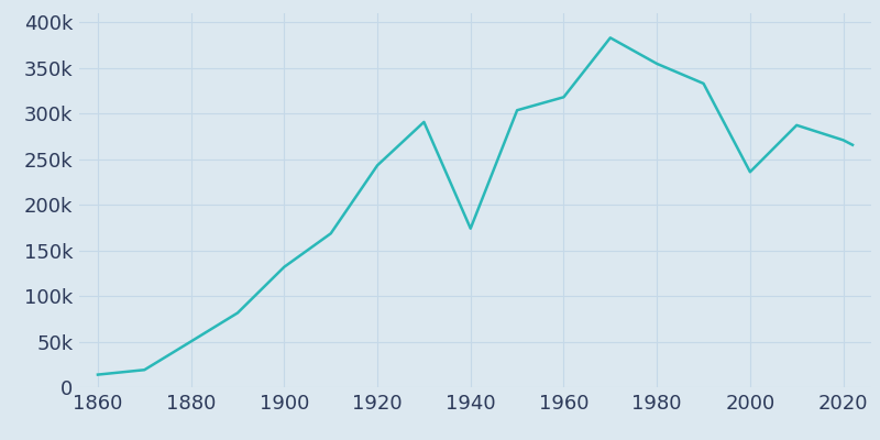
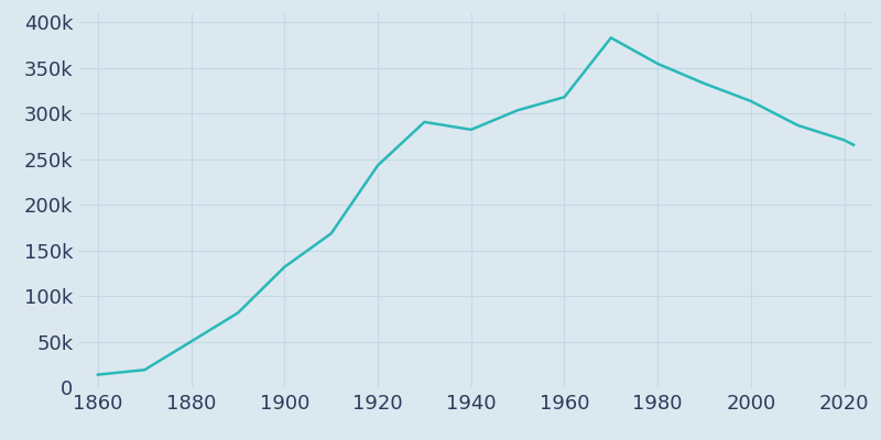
1940: 174k -> 282k
2000: 236k -> 314k
